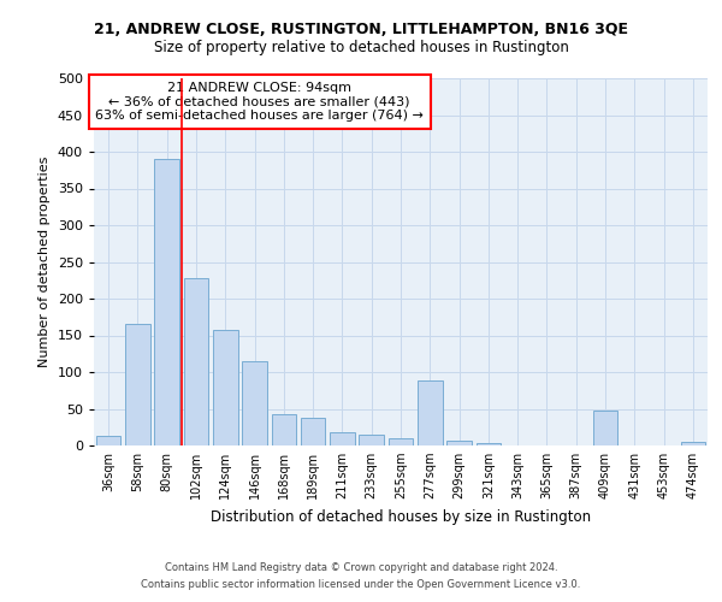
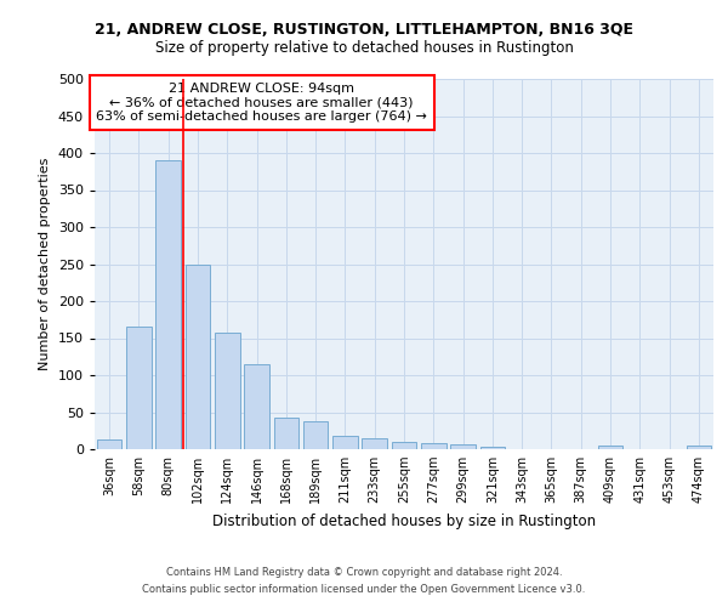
102sqm: 228 -> 250
277sqm: 88 -> 8
409sqm: 48 -> 5
